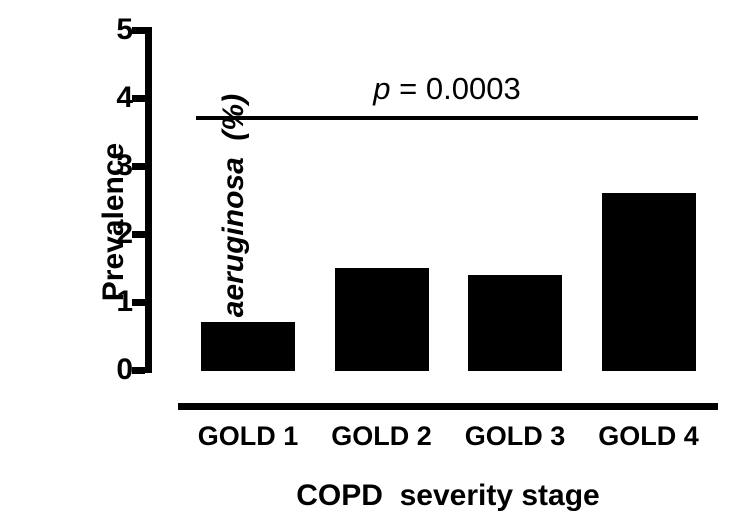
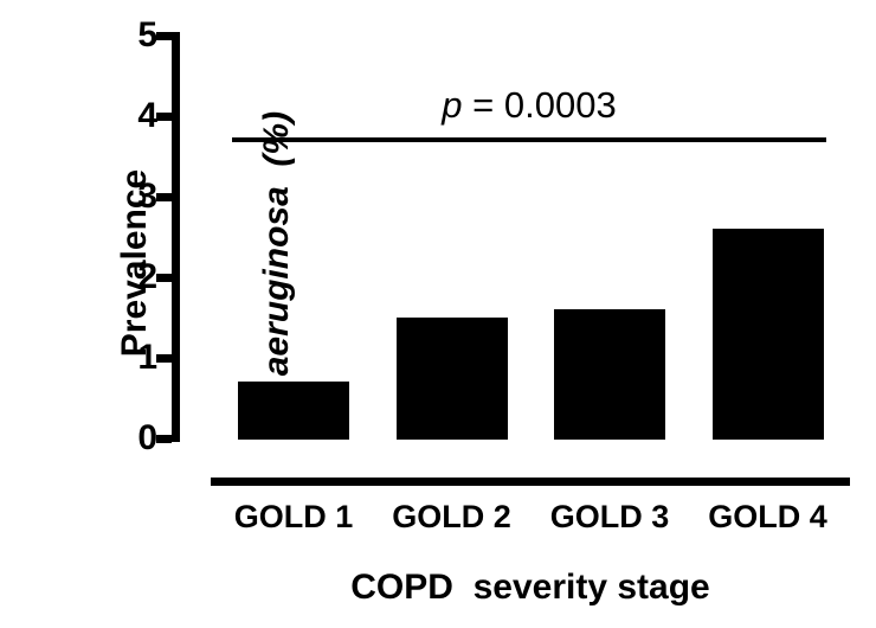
GOLD 3: 1.4 -> 1.6
